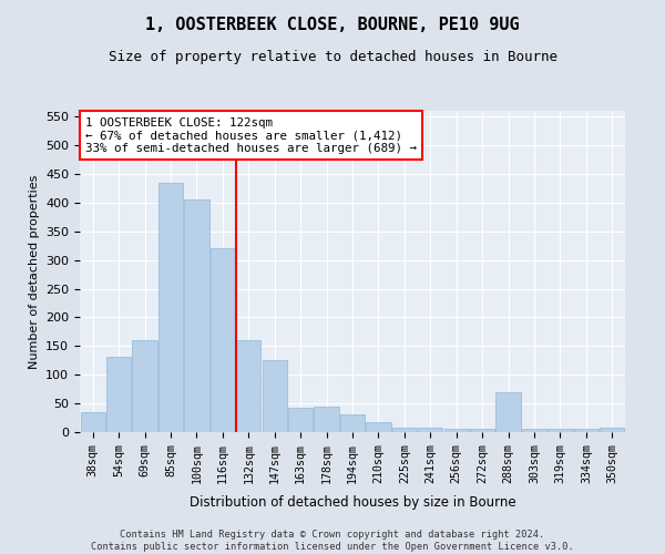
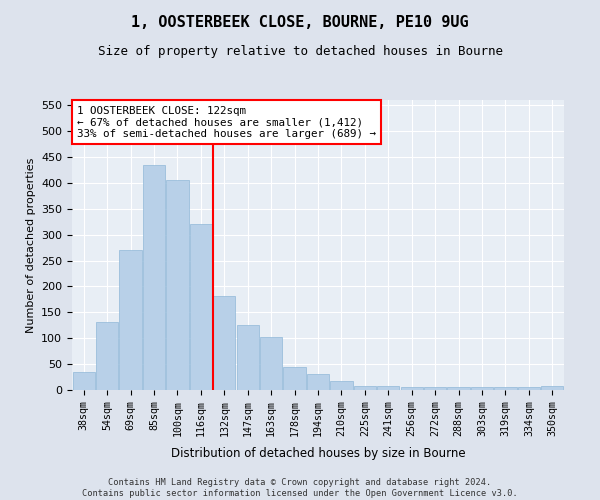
69sqm: 160 -> 270
132sqm: 160 -> 182
163sqm: 42 -> 103
288sqm: 70 -> 5
